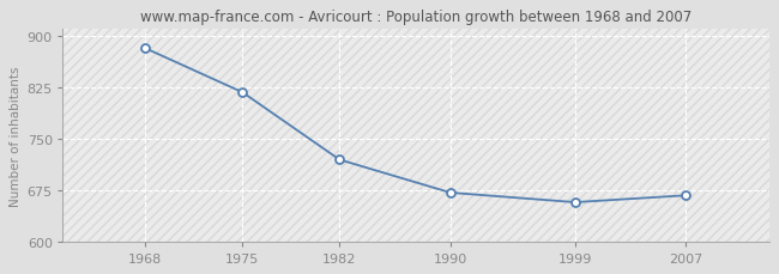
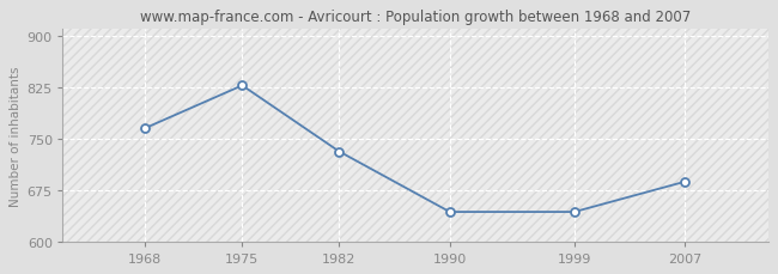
1968: 882 -> 766
1975: 818 -> 828
1982: 720 -> 732
1990: 672 -> 644
1999: 658 -> 644
2007: 668 -> 688
